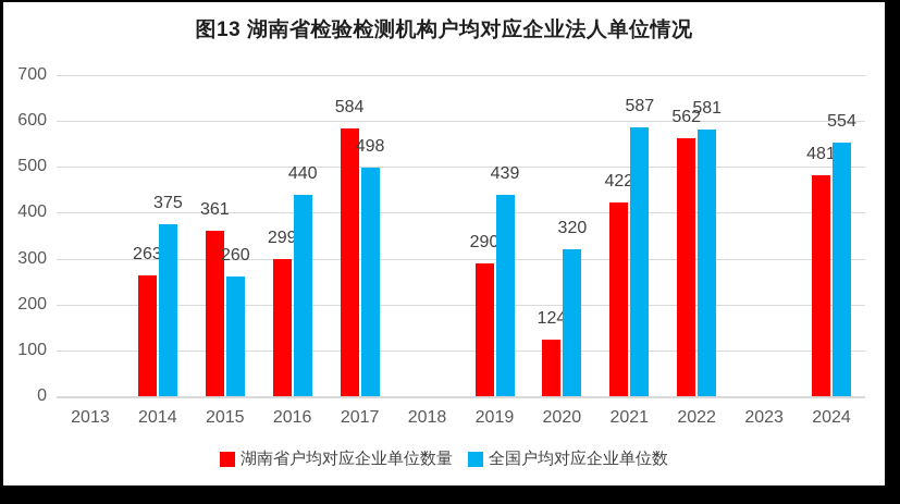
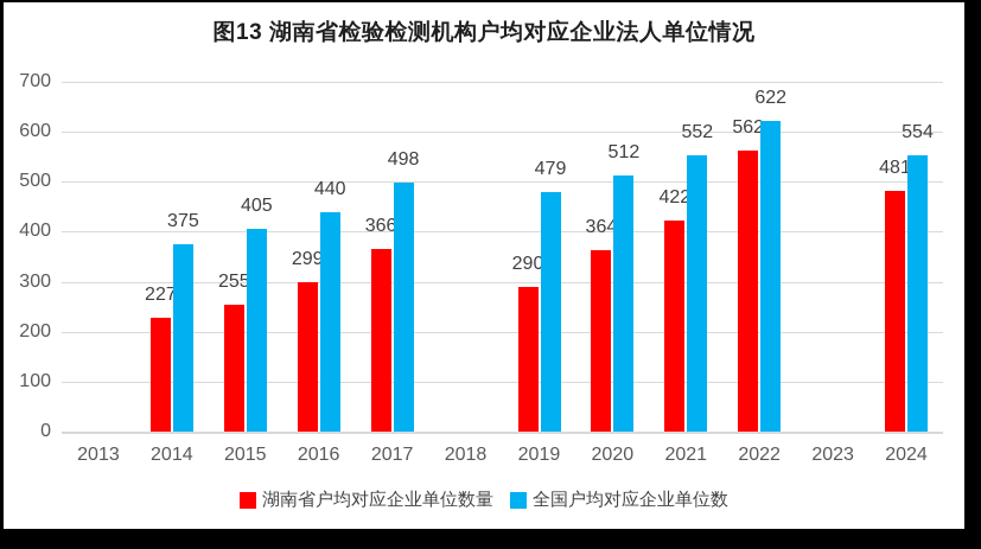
湖南省户均对应企业单位数量/2014: 263 -> 227
湖南省户均对应企业单位数量/2015: 361 -> 255
全国户均对应企业单位数/2015: 260 -> 405
湖南省户均对应企业单位数量/2017: 584 -> 366
全国户均对应企业单位数/2019: 439 -> 479
湖南省户均对应企业单位数量/2020: 124 -> 364
全国户均对应企业单位数/2020: 320 -> 512
全国户均对应企业单位数/2021: 587 -> 552
全国户均对应企业单位数/2022: 581 -> 622
